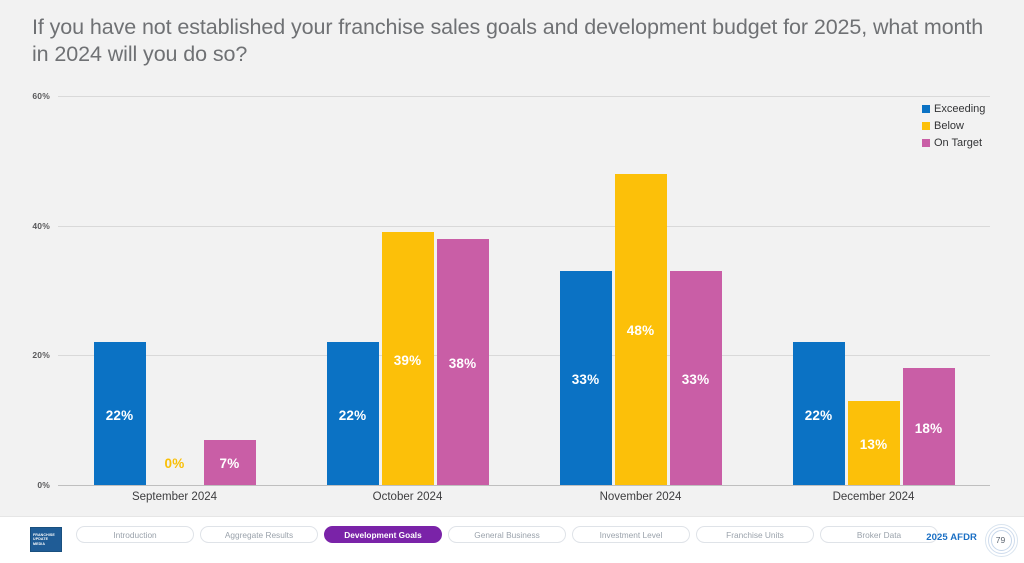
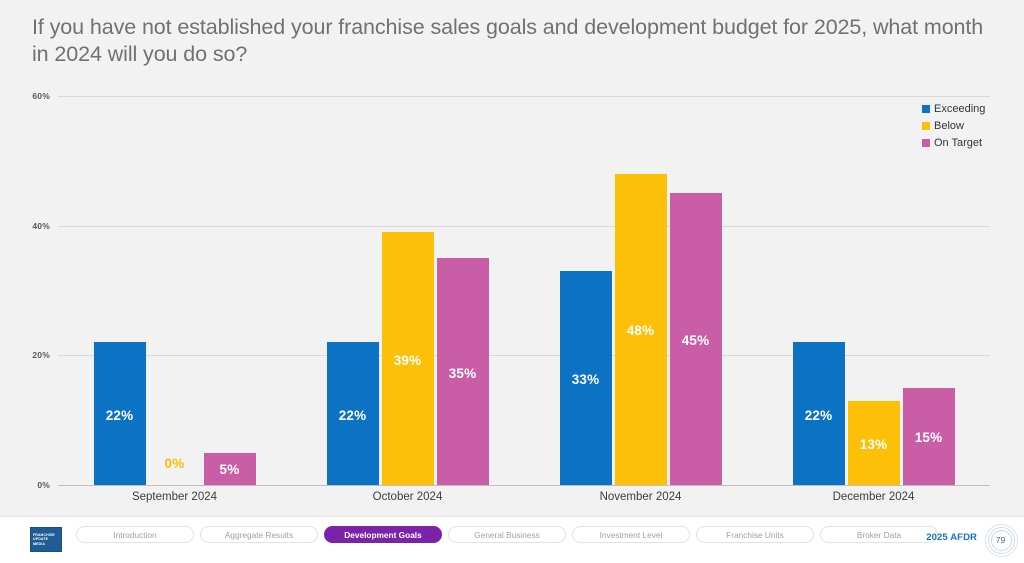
On Target/September 2024: 7% -> 5%
On Target/October 2024: 38% -> 35%
On Target/November 2024: 33% -> 45%
On Target/December 2024: 18% -> 15%
